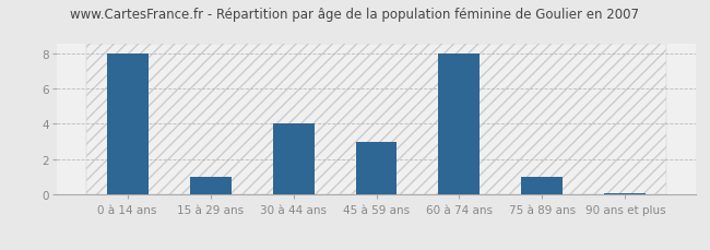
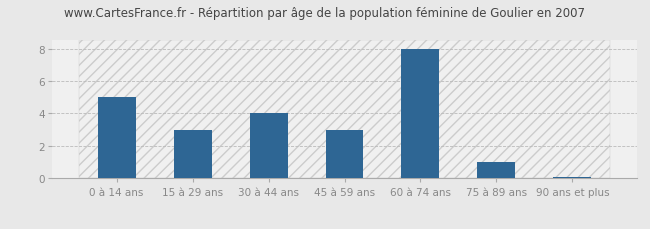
0 à 14 ans: 8.0 -> 5.0
15 à 29 ans: 1.0 -> 3.0
